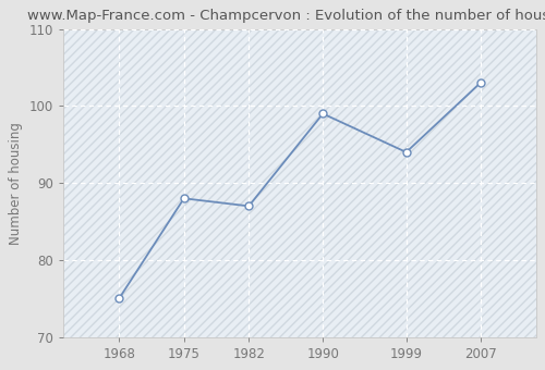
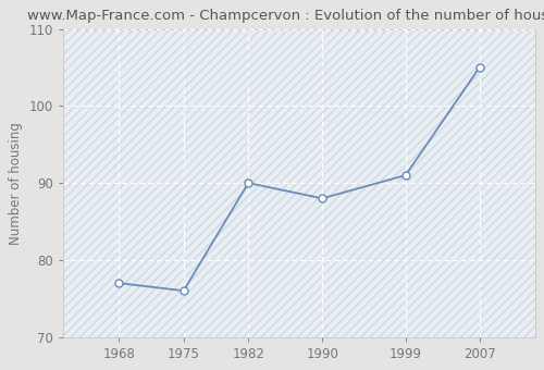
1968: 75 -> 77
1975: 88 -> 76
1982: 87 -> 90
1990: 99 -> 88
1999: 94 -> 91
2007: 103 -> 105
